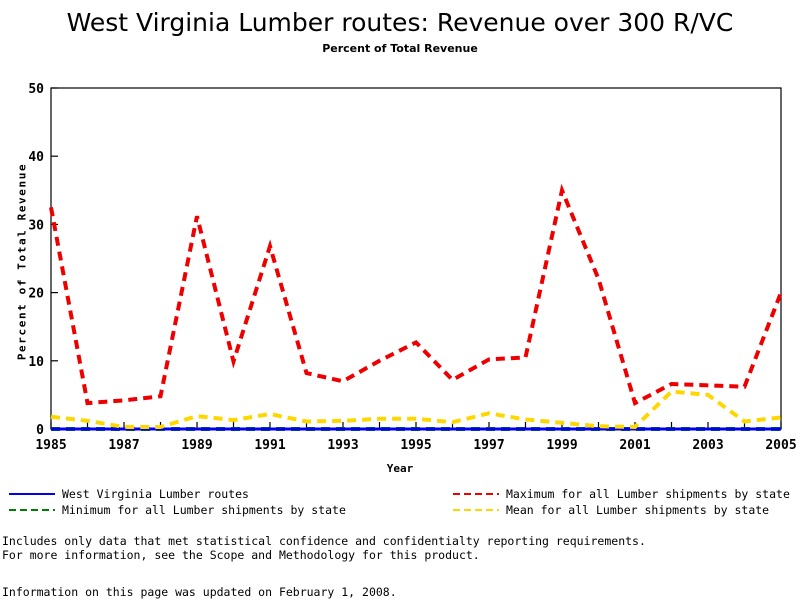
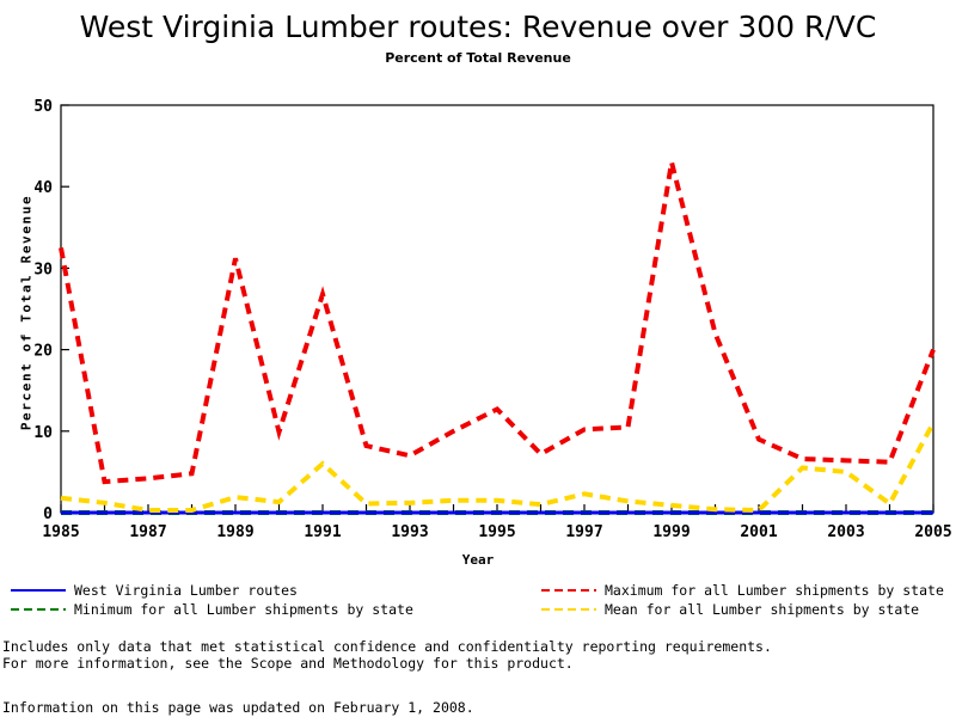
Mean for all Lumber shipments by state/1991: 2 -> 6
Maximum for all Lumber shipments by state/1999: 35 -> 43
Maximum for all Lumber shipments by state/2001: 4 -> 9
Mean for all Lumber shipments by state/2005: 2 -> 11
